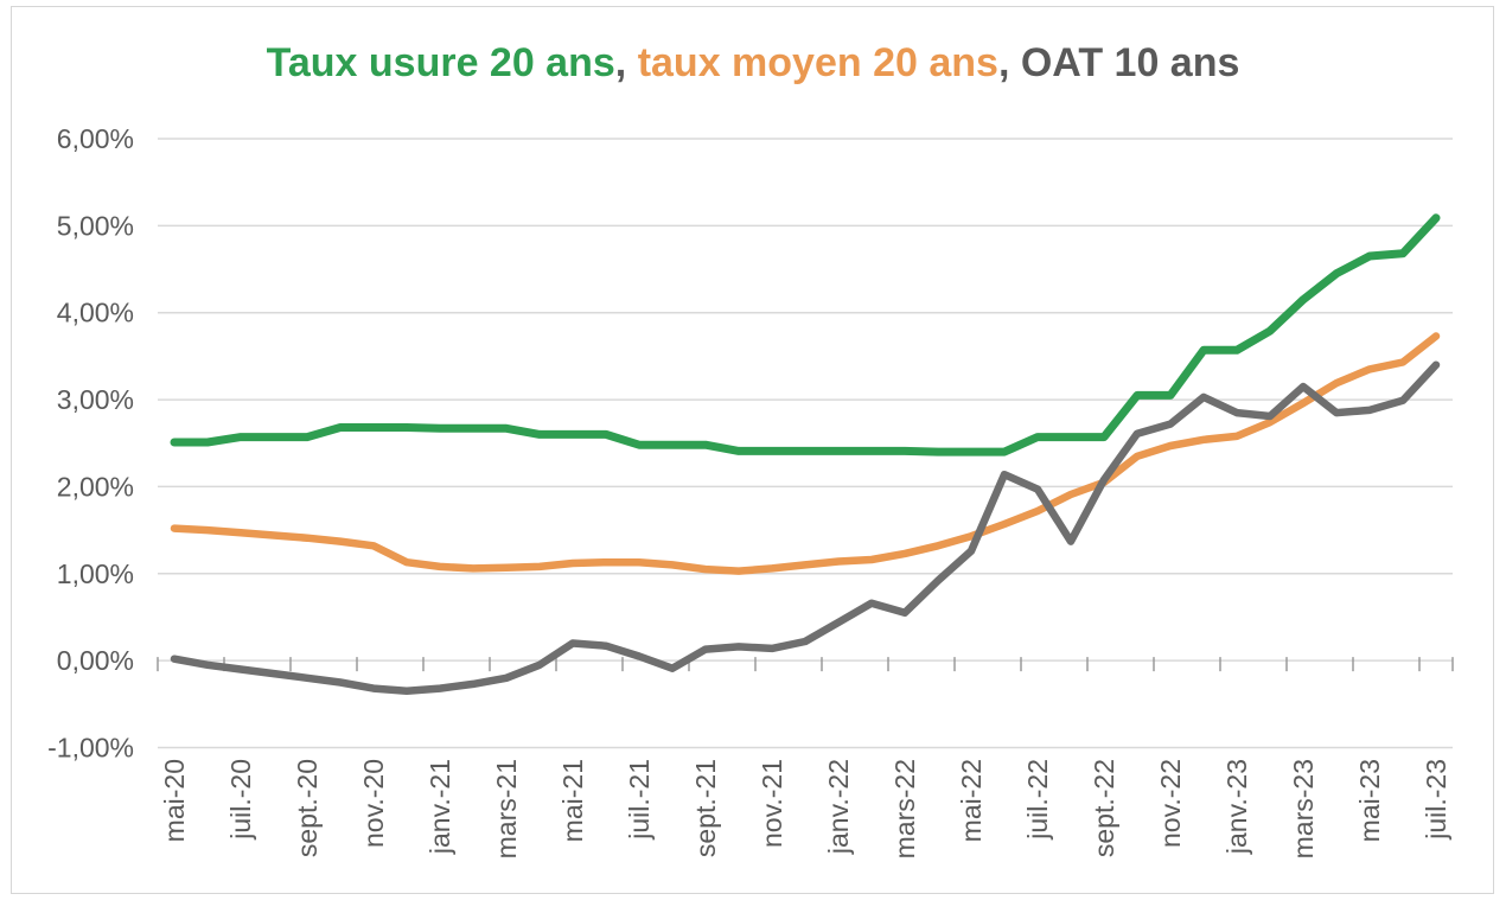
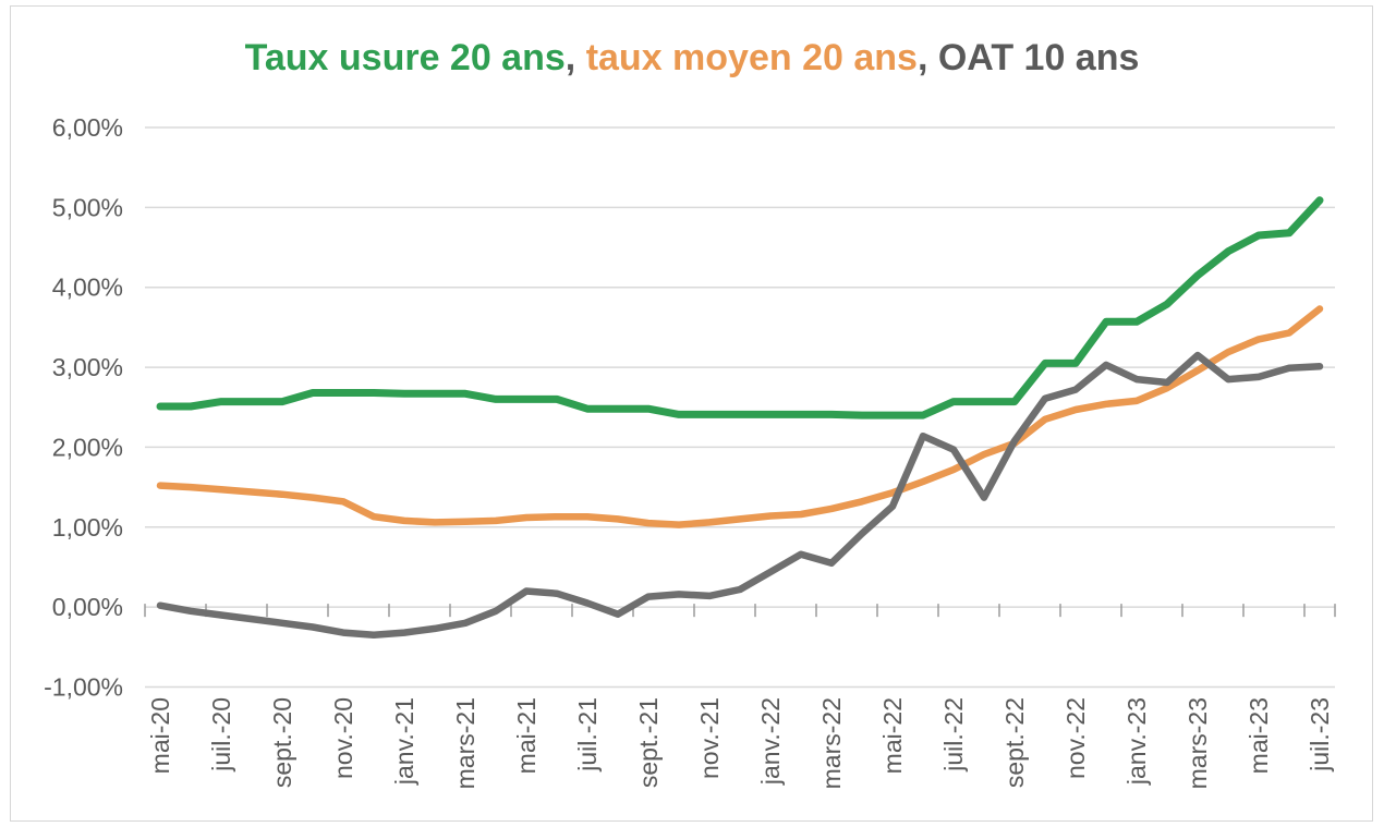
OAT 10 ans/juil.-23: 3,4% -> 3,0%
